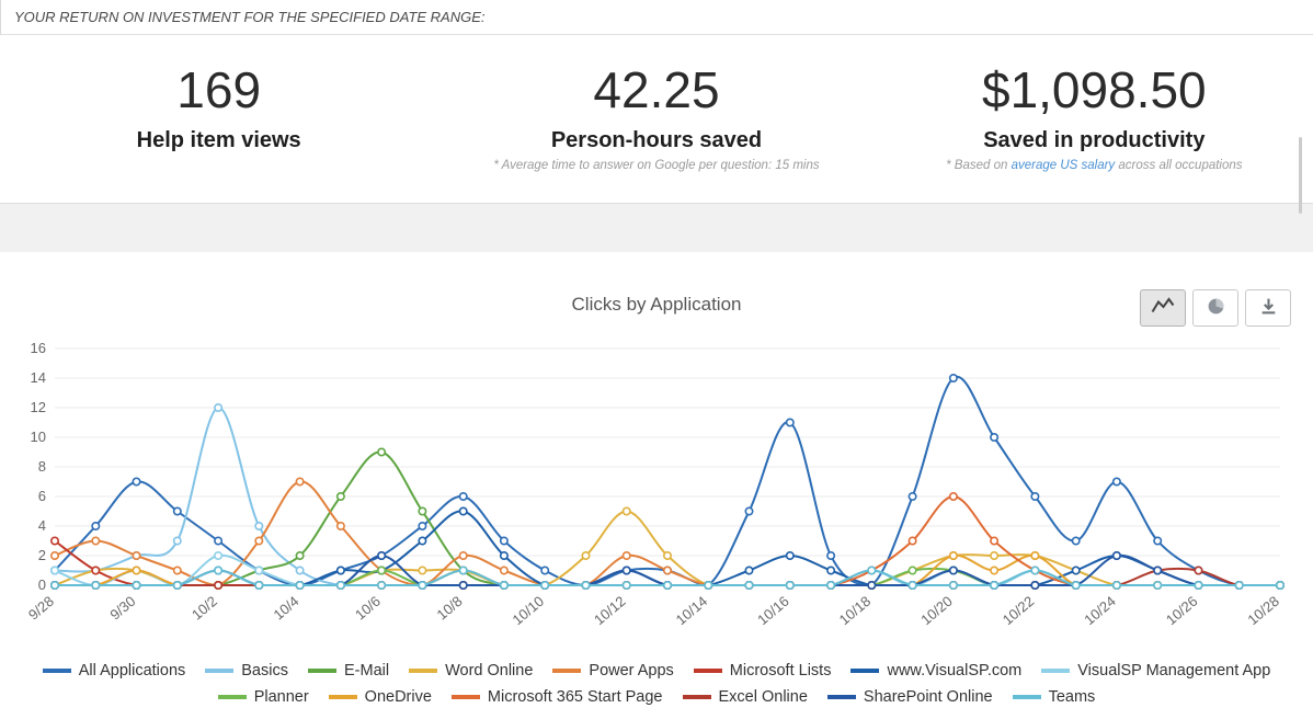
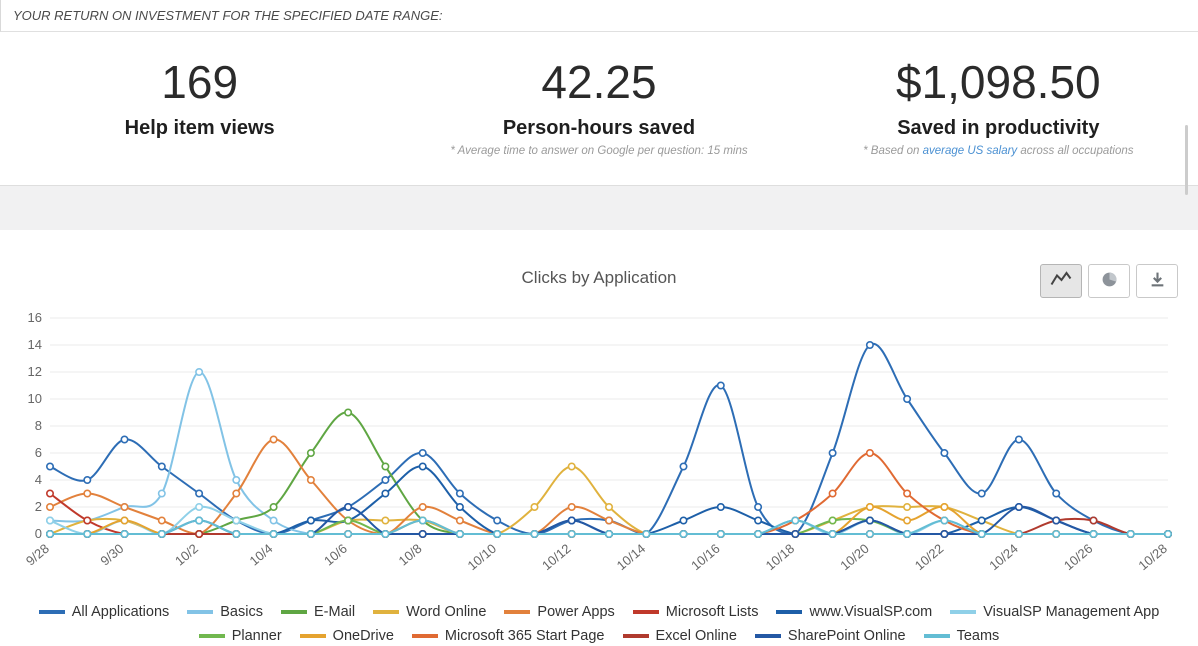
All Applications/9/28: 1 -> 5
